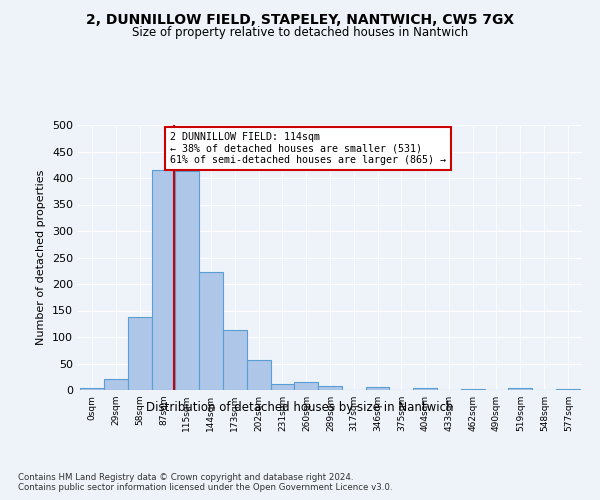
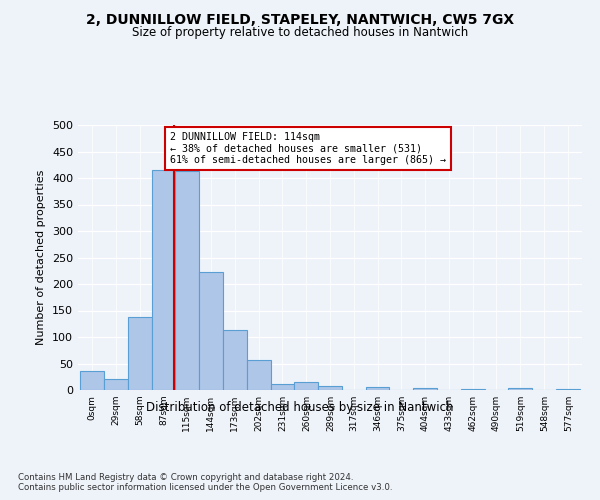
0sqm: 4 -> 36
